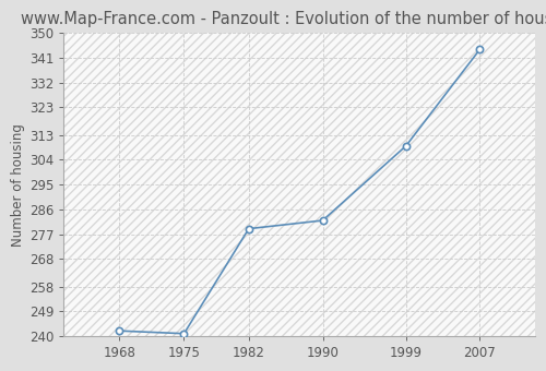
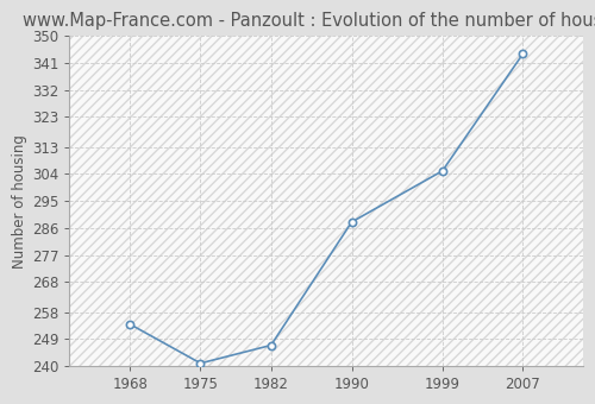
1968: 242 -> 254
1982: 279 -> 247
1990: 282 -> 288
1999: 309 -> 305
